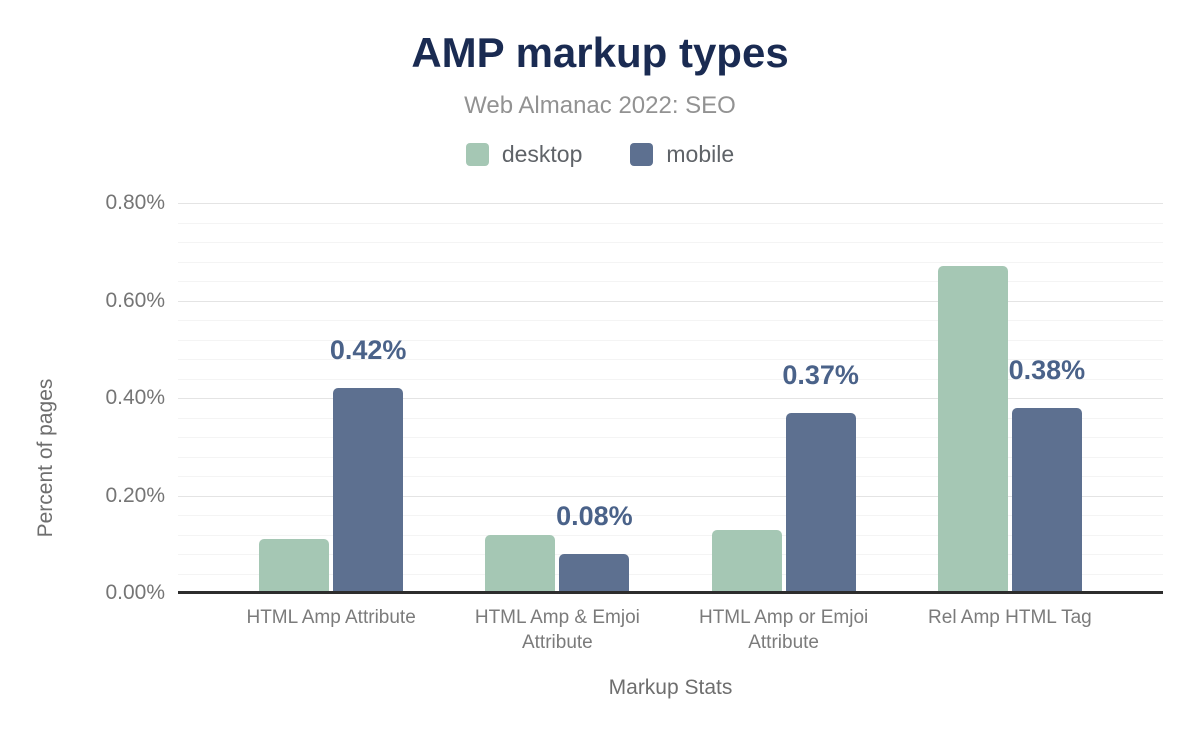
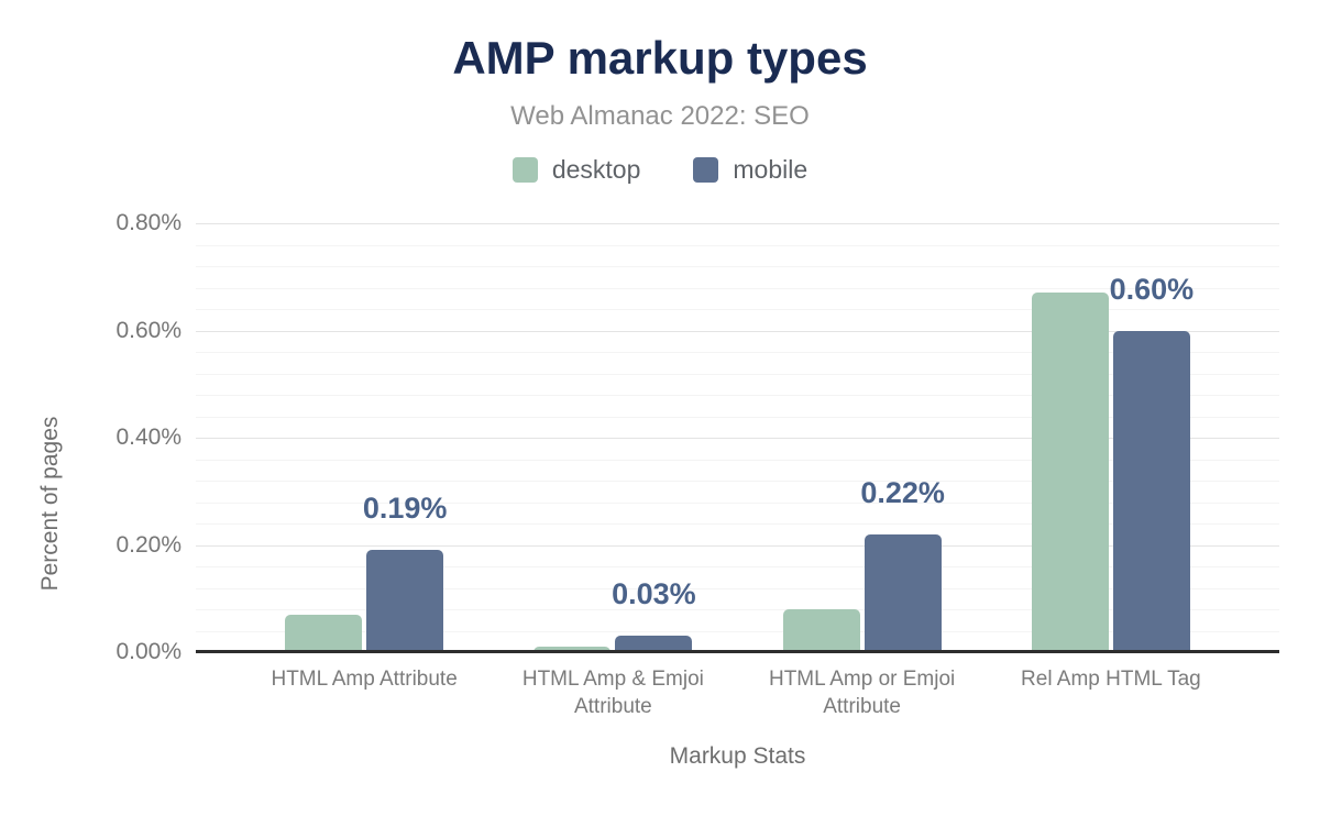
desktop/HTML Amp Attribute: 0.11% -> 0.07%
mobile/HTML Amp Attribute: 0.42% -> 0.19%
desktop/HTML Amp & Emjoi Attribute: 0.12% -> 0.01%
mobile/HTML Amp & Emjoi Attribute: 0.08% -> 0.03%
desktop/HTML Amp or Emjoi Attribute: 0.13% -> 0.08%
mobile/HTML Amp or Emjoi Attribute: 0.37% -> 0.22%
mobile/Rel Amp HTML Tag: 0.38% -> 0.60%
